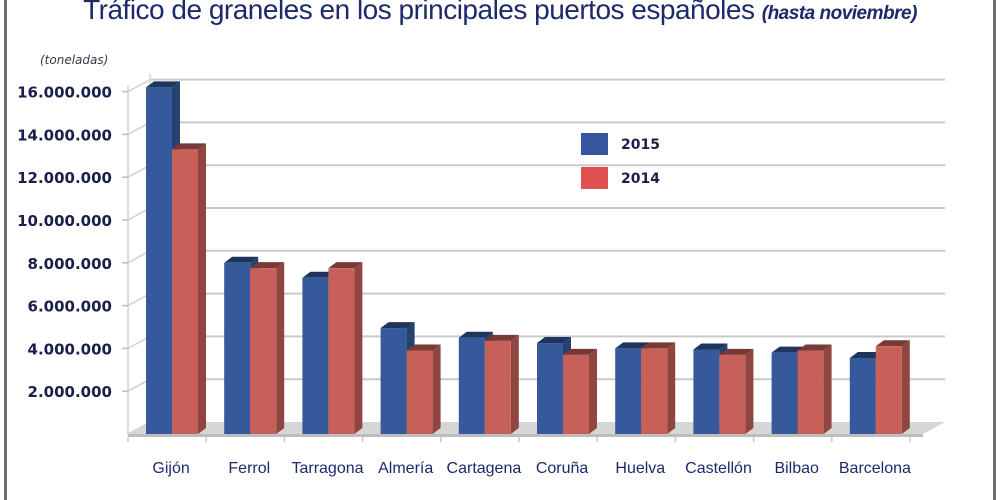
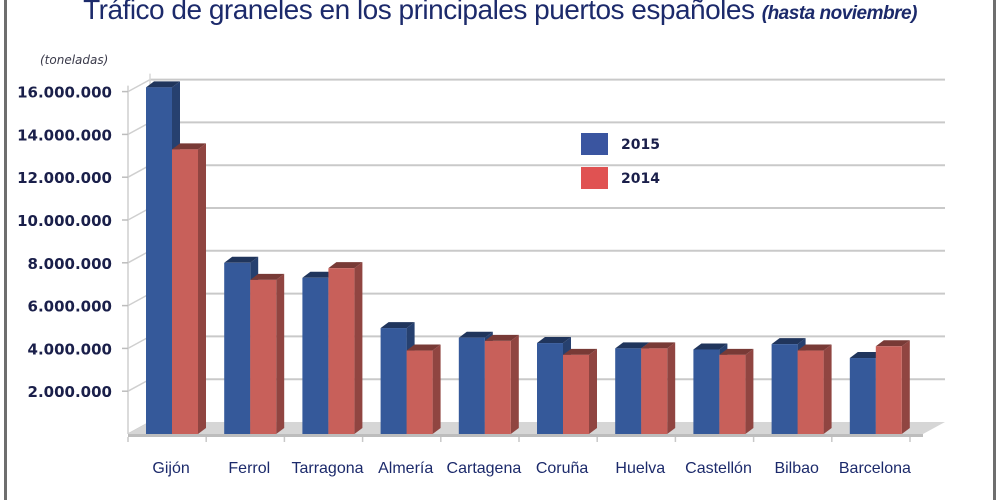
2014/Ferrol: 7800000 -> 7200000
2015/Bilbao: 3800000 -> 4200000
